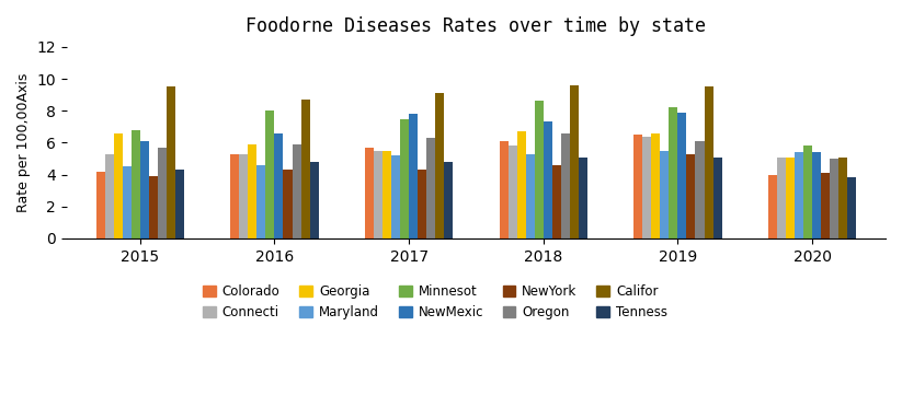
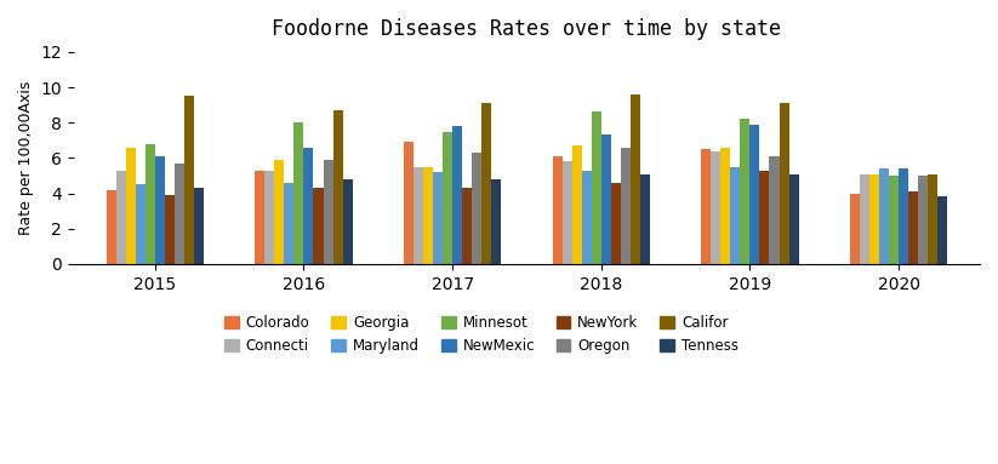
Colorado/2017: 5.7 -> 6.9
Califor/2019: 9.5 -> 9.1
Minnesot/2020: 5.8 -> 5.0
